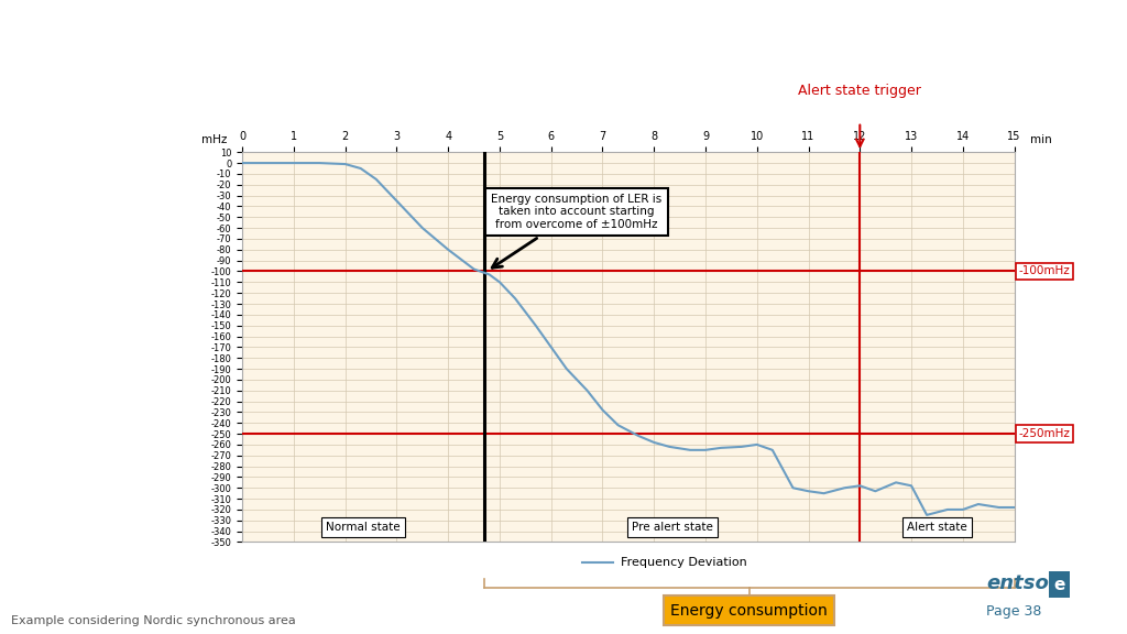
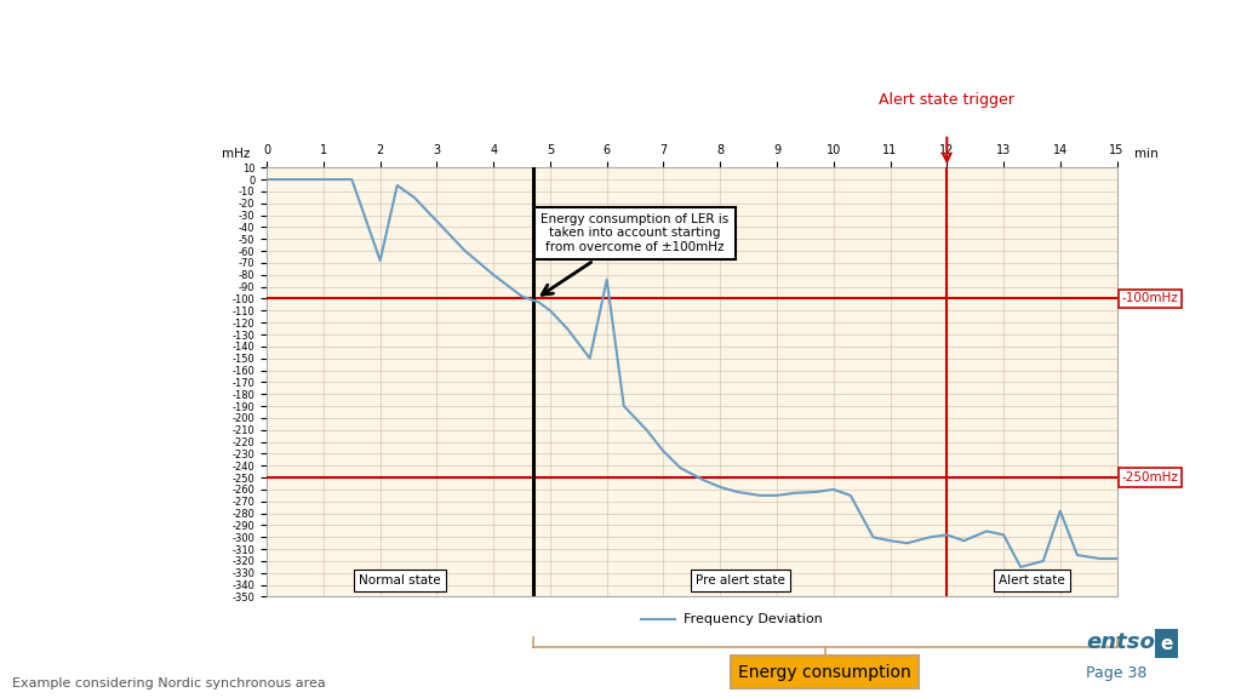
2: -1 -> -68
6: -170 -> -84
14: -320 -> -278
